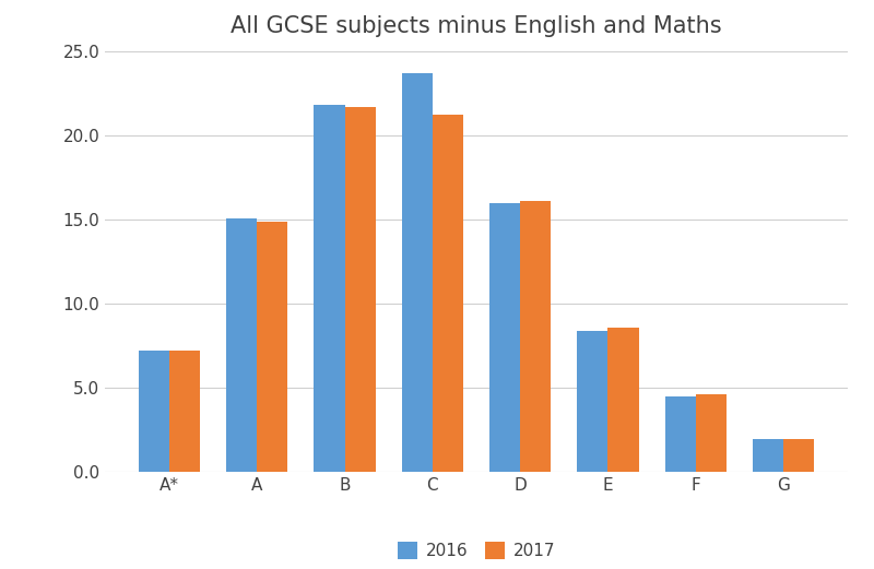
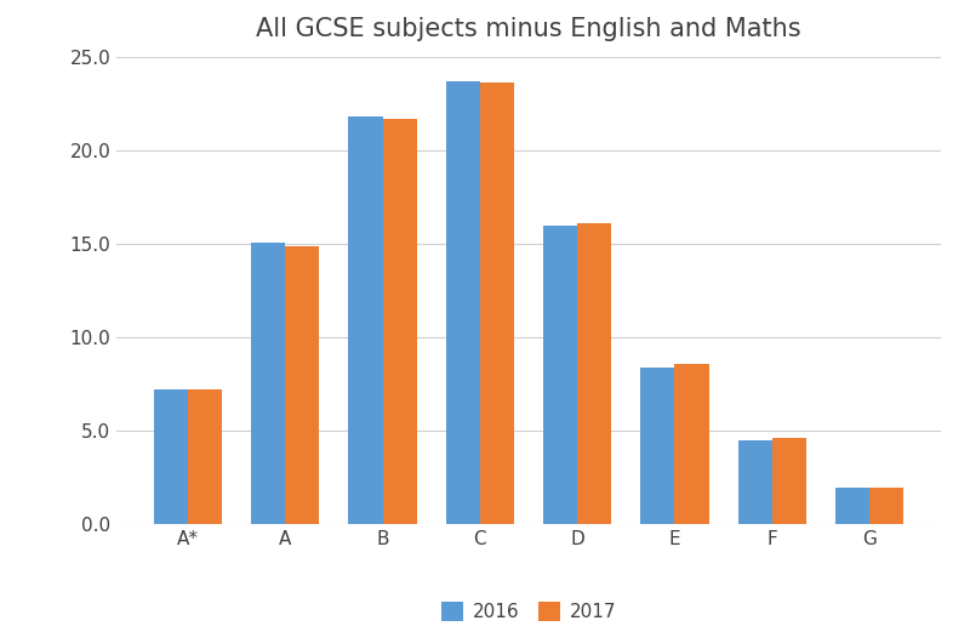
2017/C: 21.2 -> 23.6
